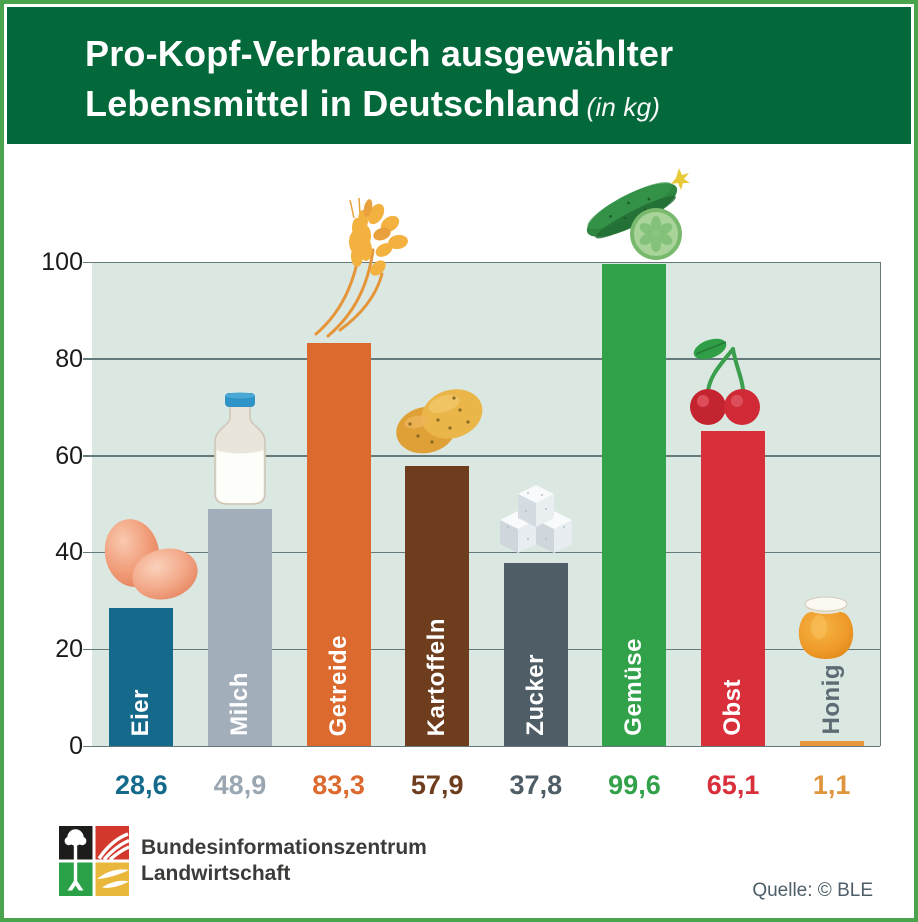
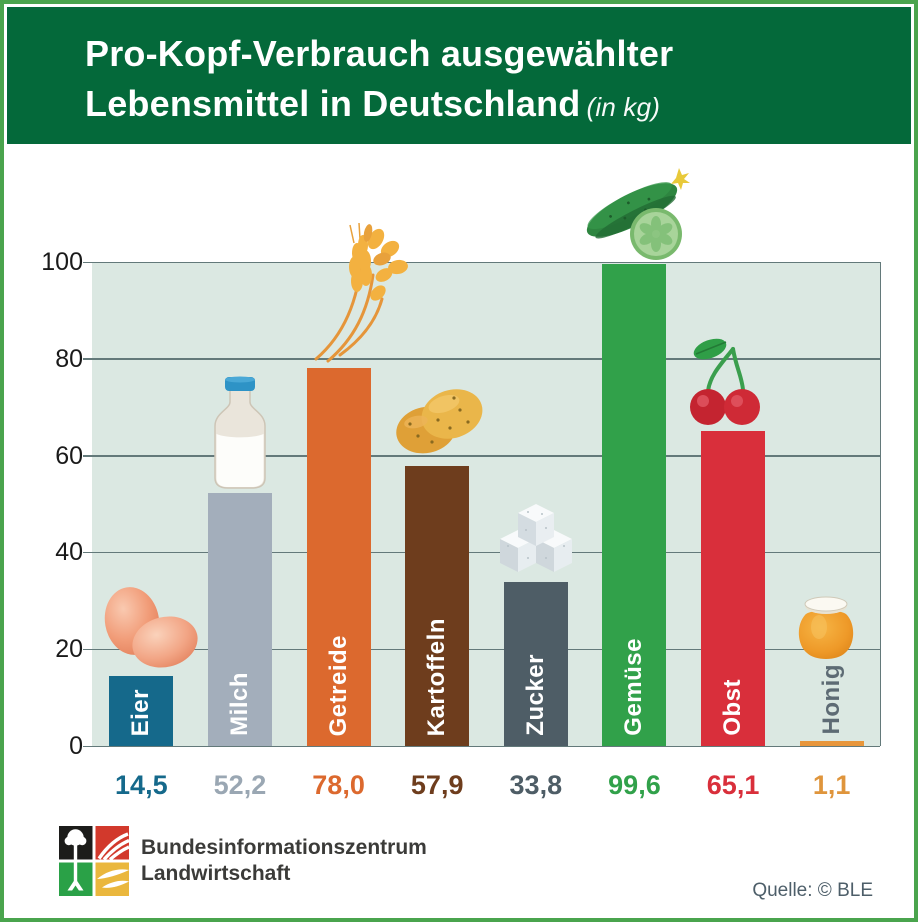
Eier: 28,6 -> 14,5
Milch: 48,9 -> 52,2
Getreide: 83,3 -> 78,0
Zucker: 37,8 -> 33,8
